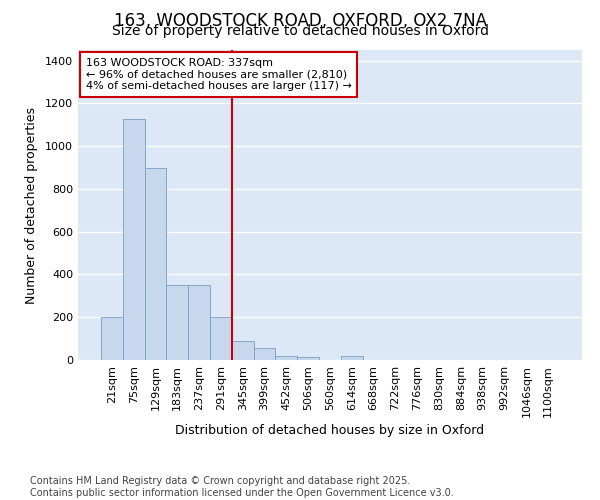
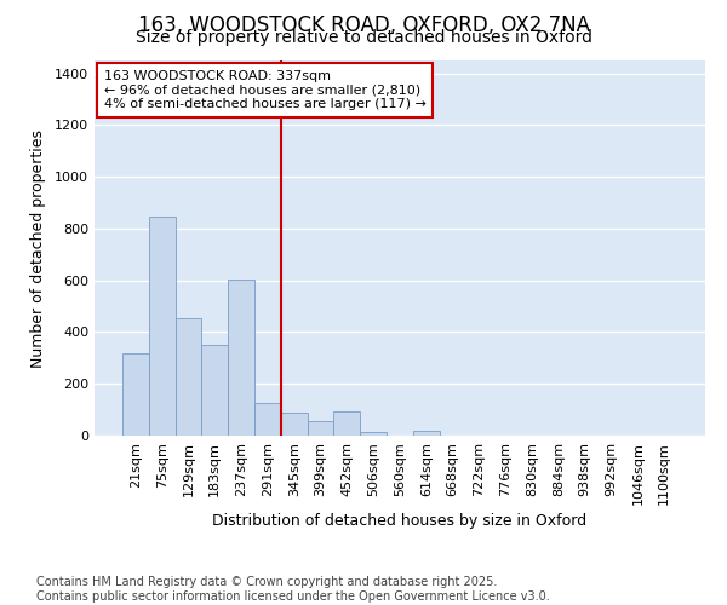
21sqm: 200 -> 320
75sqm: 1125 -> 845
129sqm: 900 -> 455
237sqm: 350 -> 605
291sqm: 200 -> 125
452sqm: 20 -> 95
